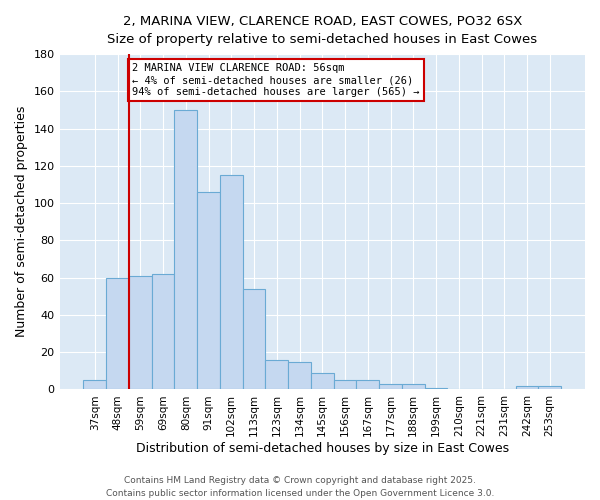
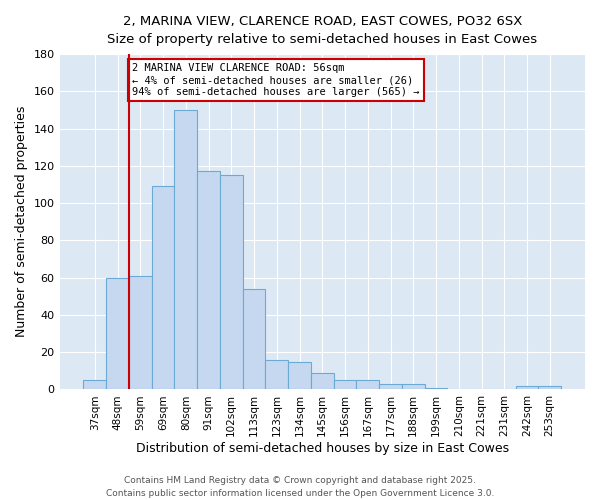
69sqm: 62 -> 109
91sqm: 106 -> 117
